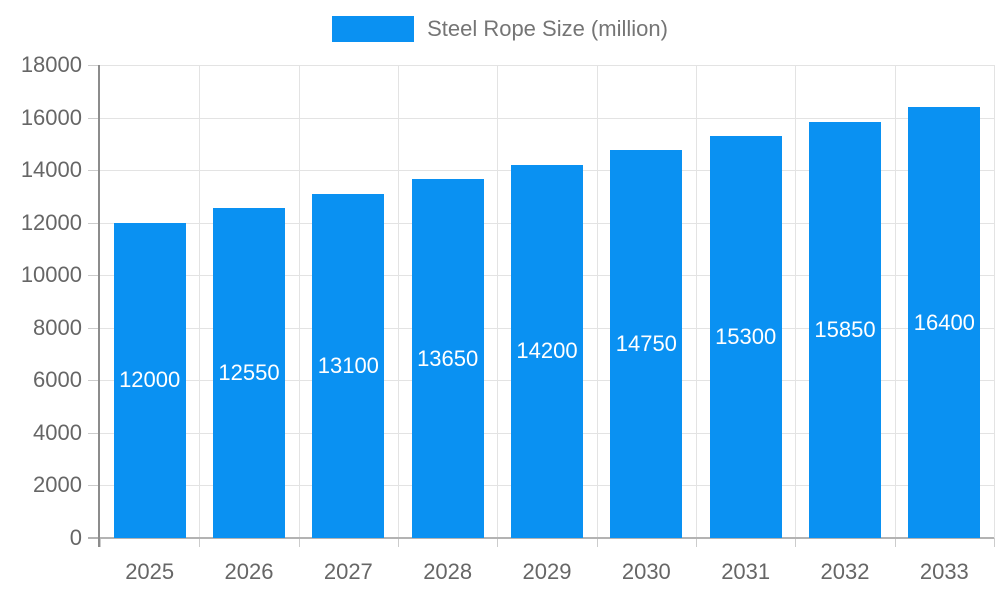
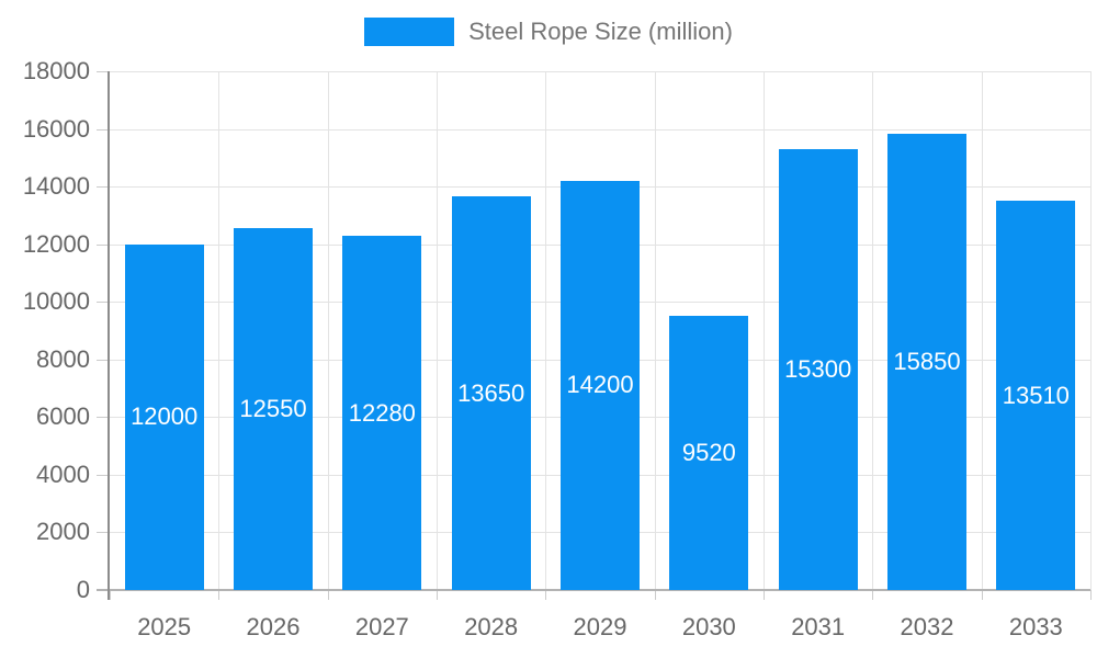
2027: 13100 -> 12280
2030: 14750 -> 9520
2033: 16400 -> 13510
